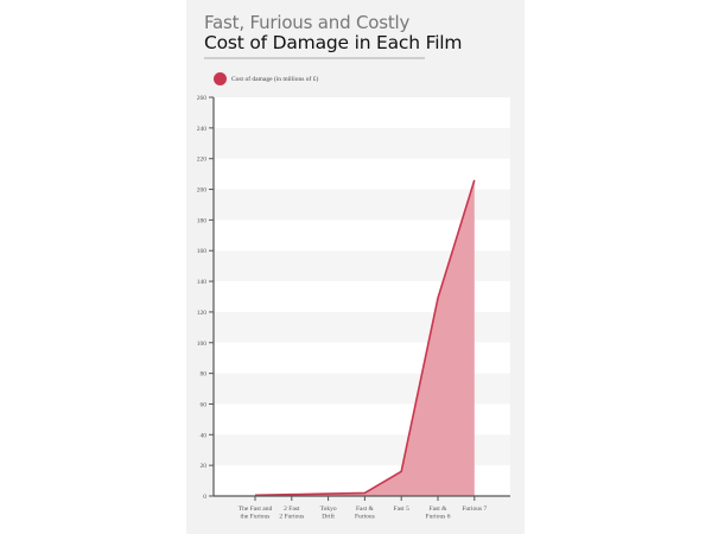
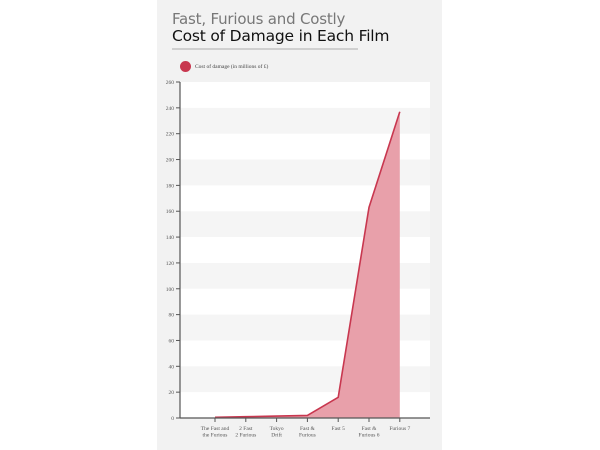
Fast & Furious 6: 129 -> 163
Furious 7: 206 -> 237
